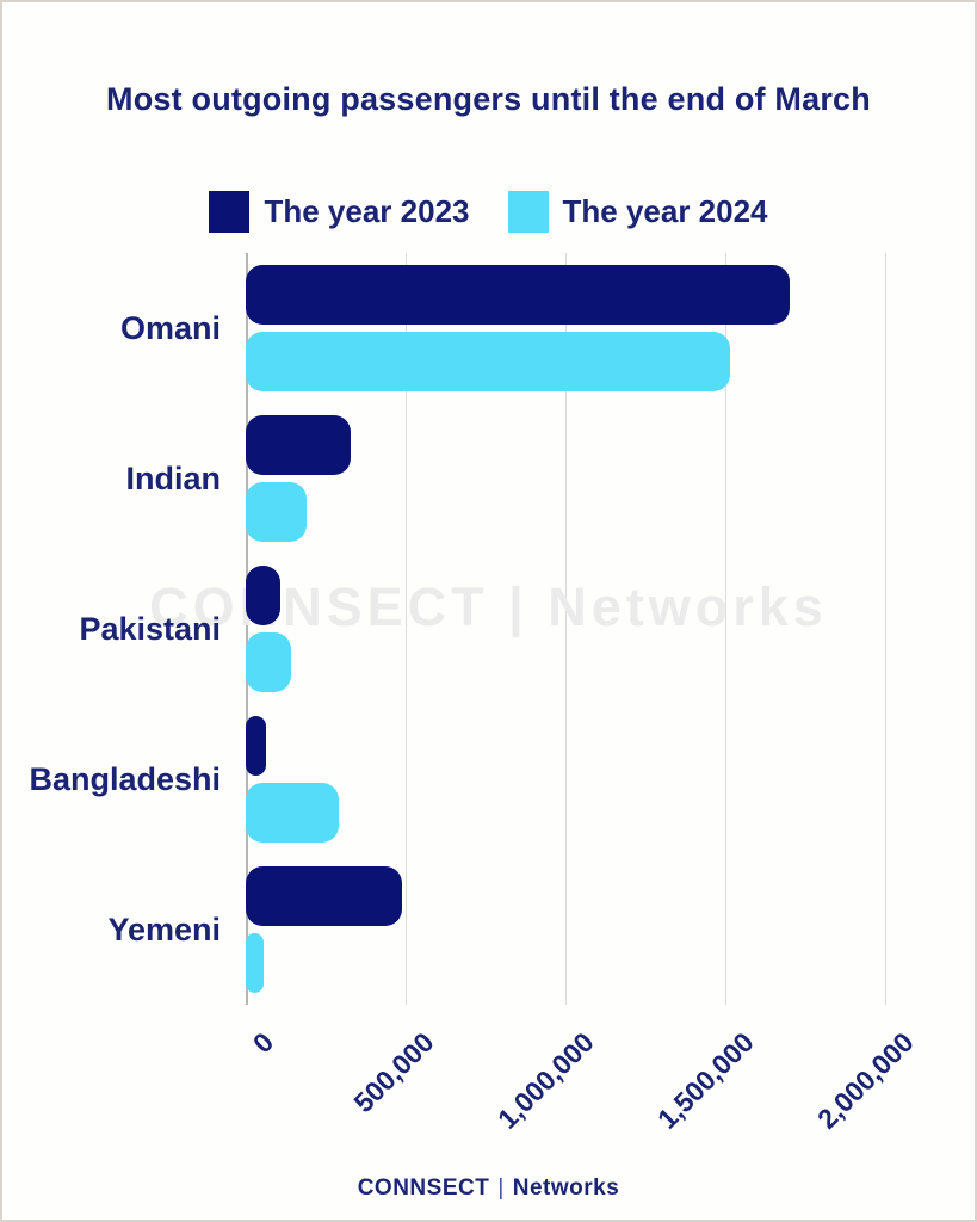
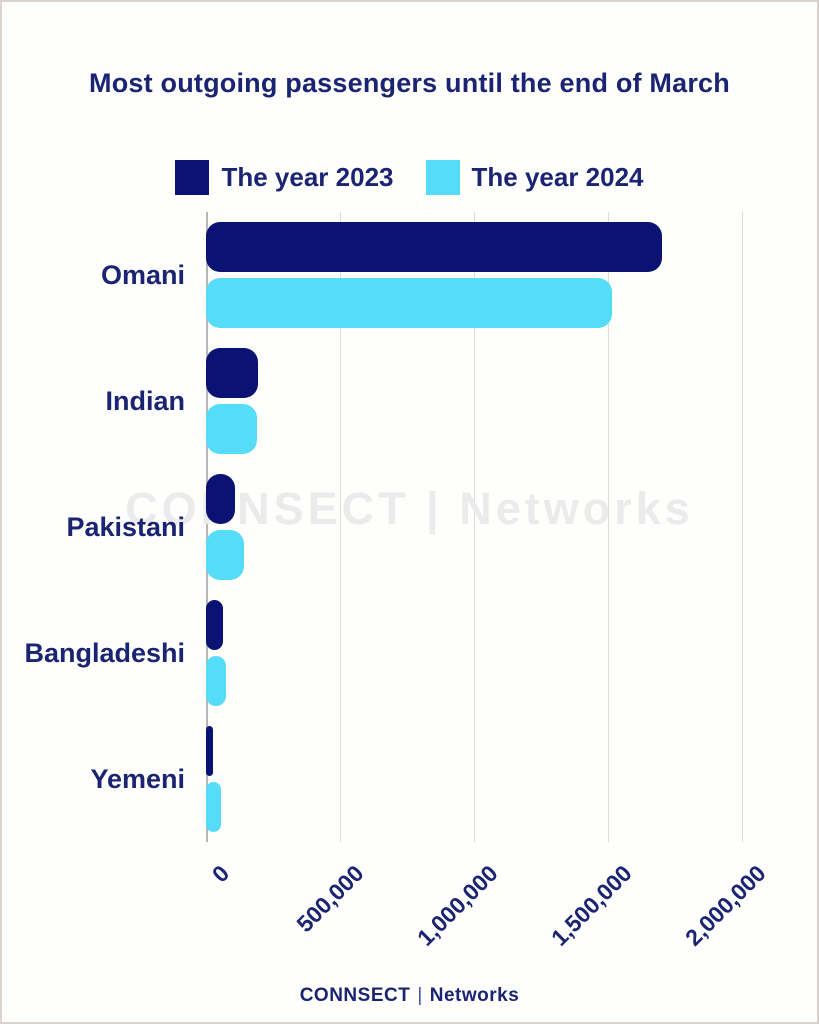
The year 2023/Indian: 330000 -> 200000
The year 2024/Bangladeshi: 290000 -> 80000
The year 2023/Yemeni: 490000 -> 20000
